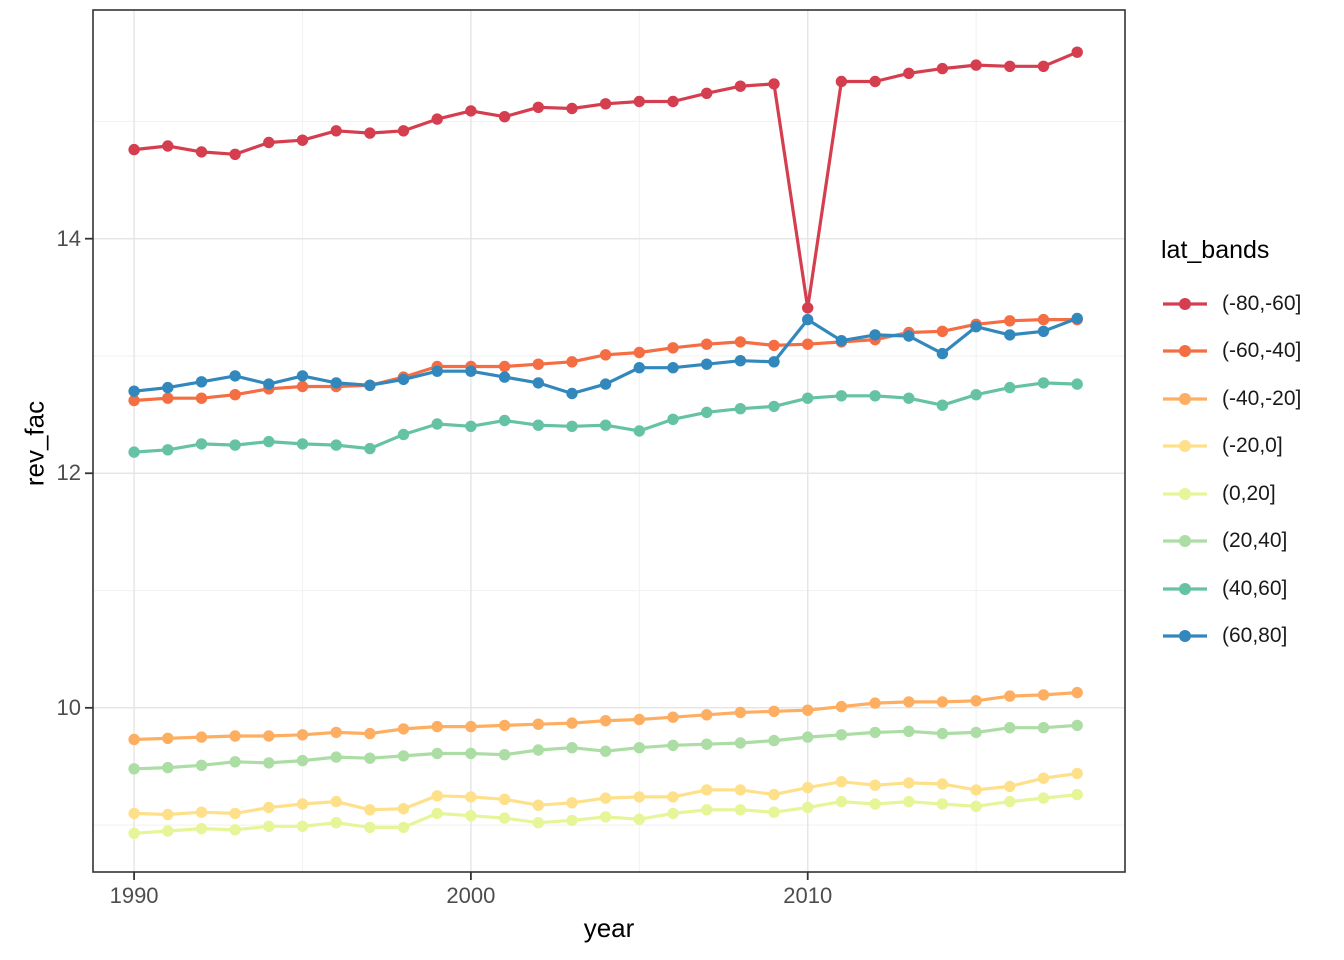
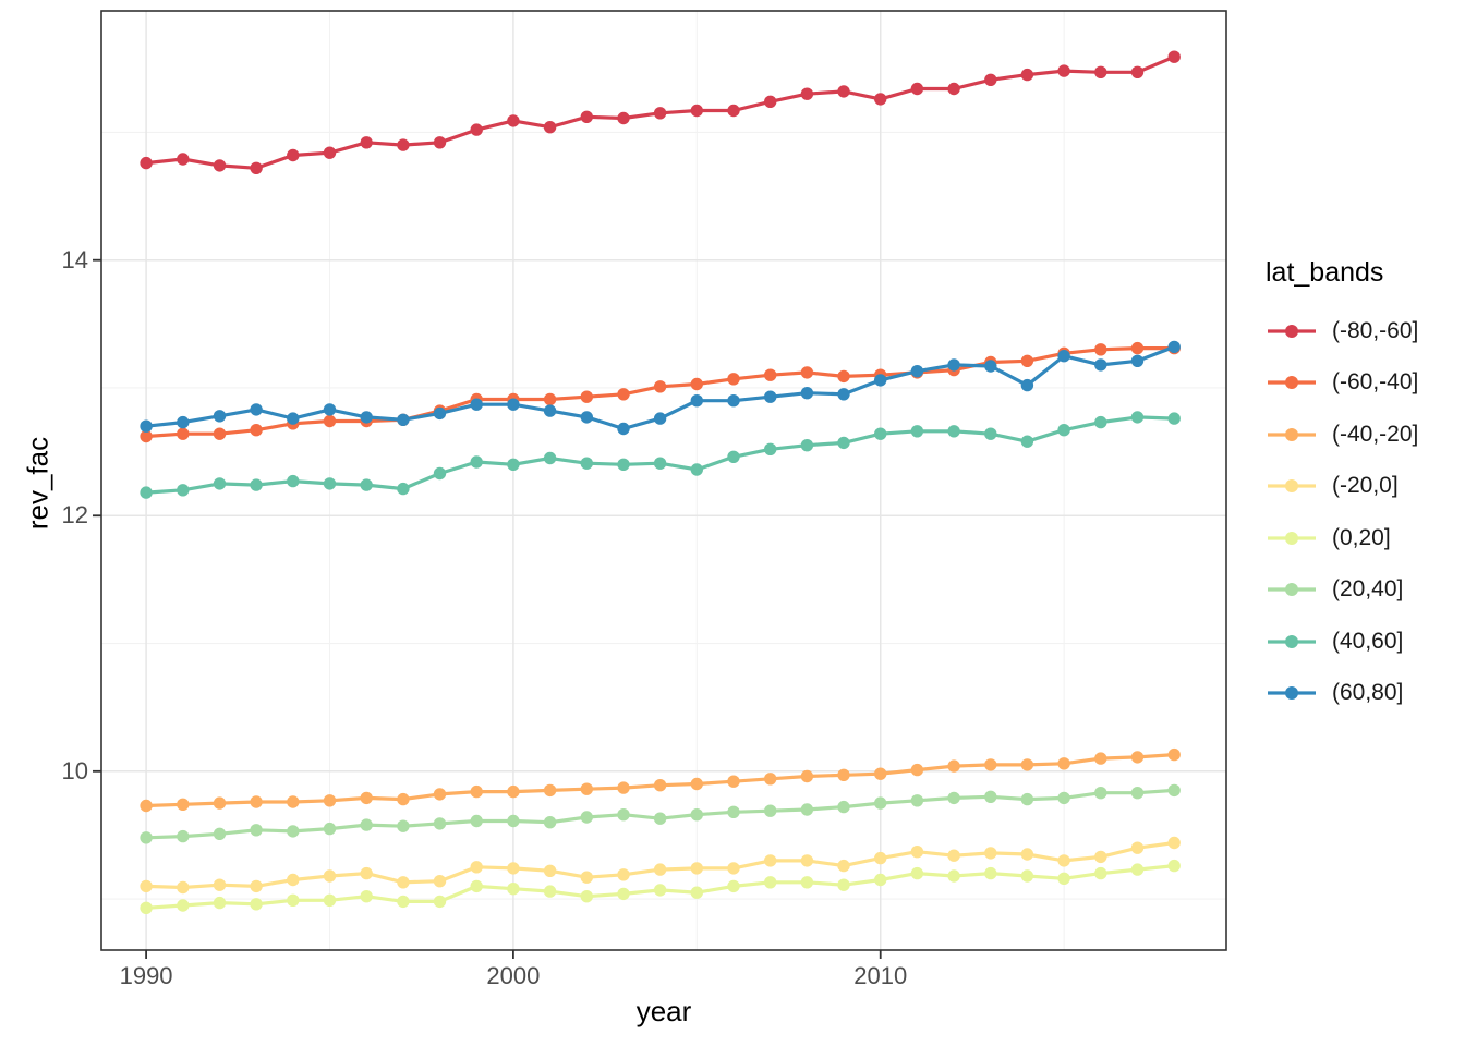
(-80,-60]/2010: 13.41 -> 15.26
(60,80]/2010: 13.31 -> 13.06
